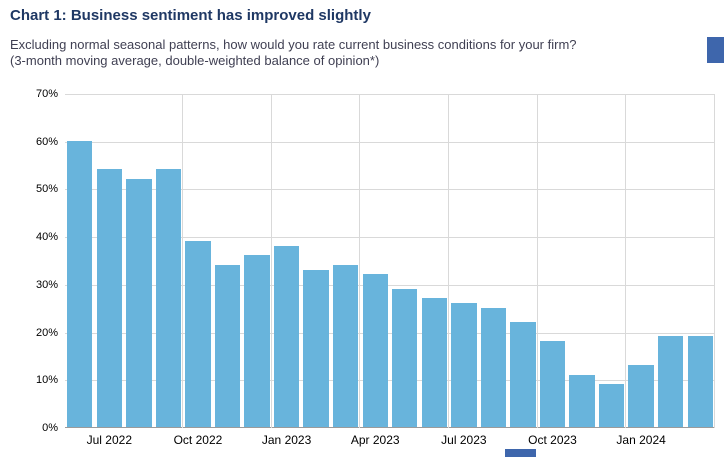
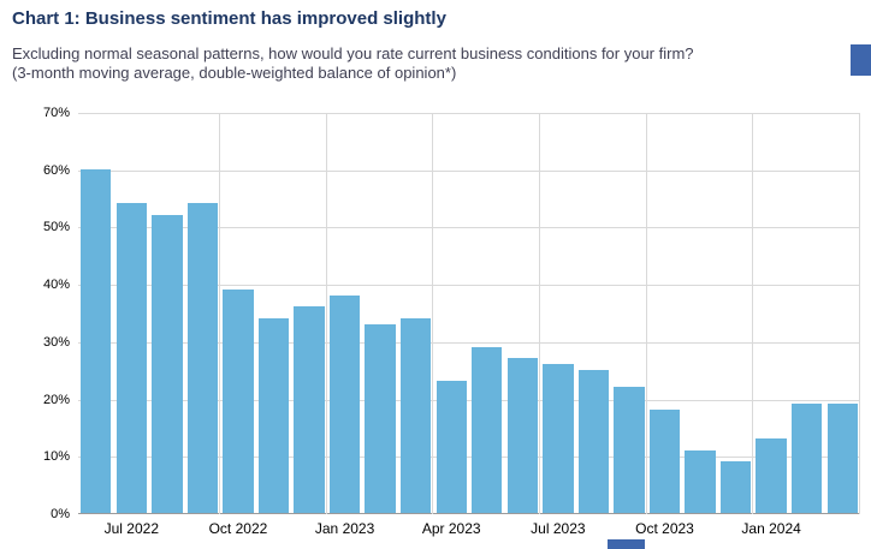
Apr 2023: 32% -> 23%
